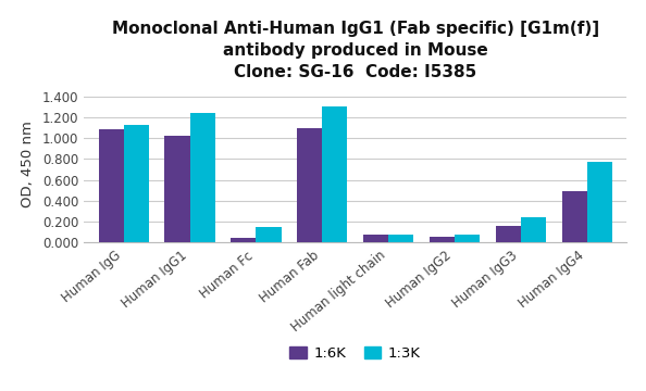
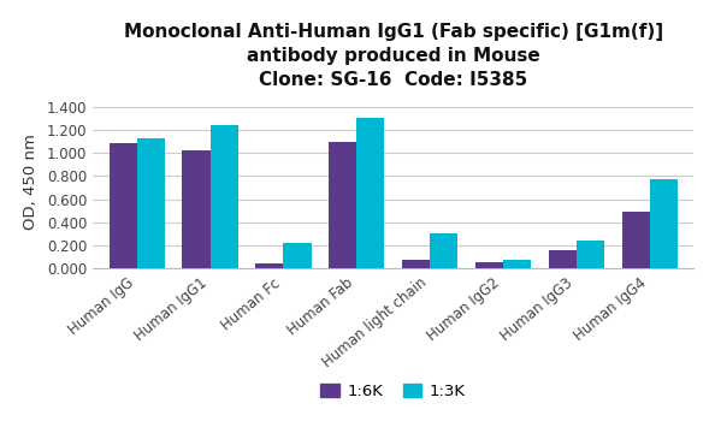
1:3K/Human Fc: 0.15 -> 0.22
1:3K/Human light chain: 0.08 -> 0.30
